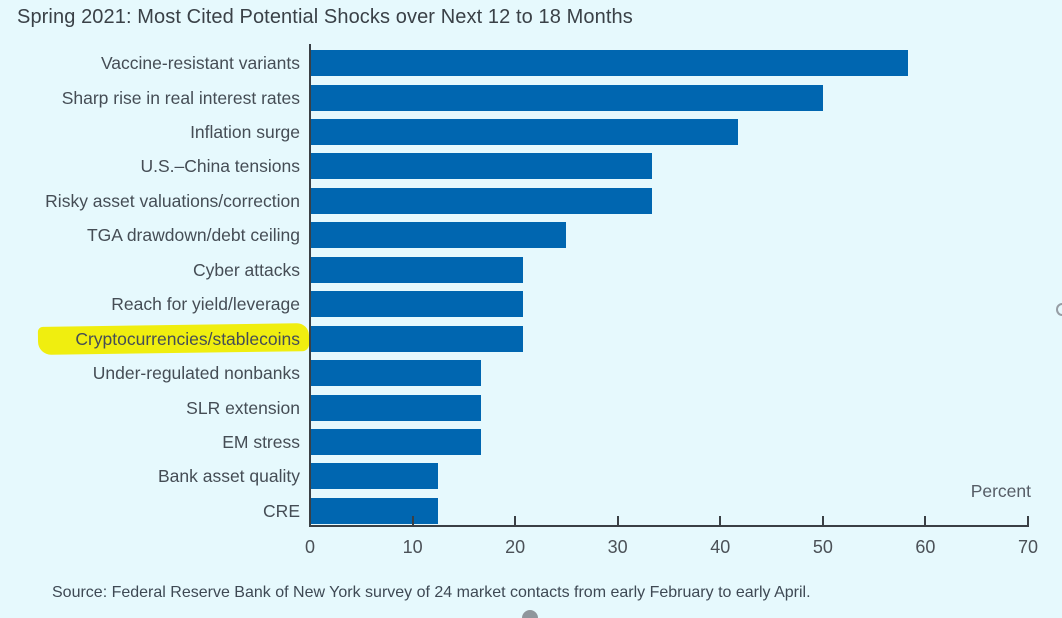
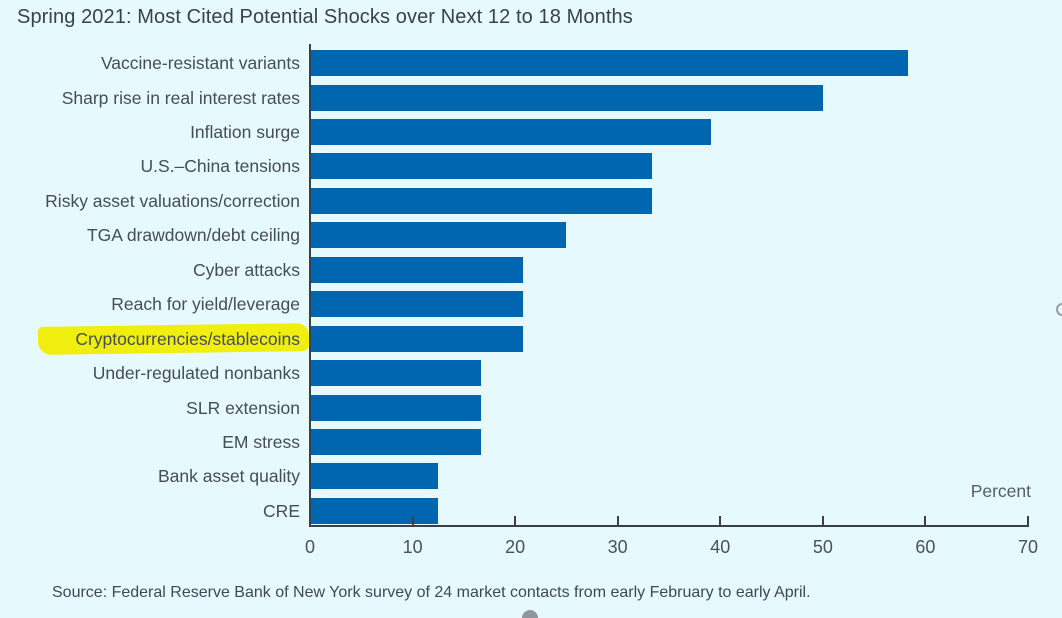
Inflation surge: 41.7 -> 39.1
